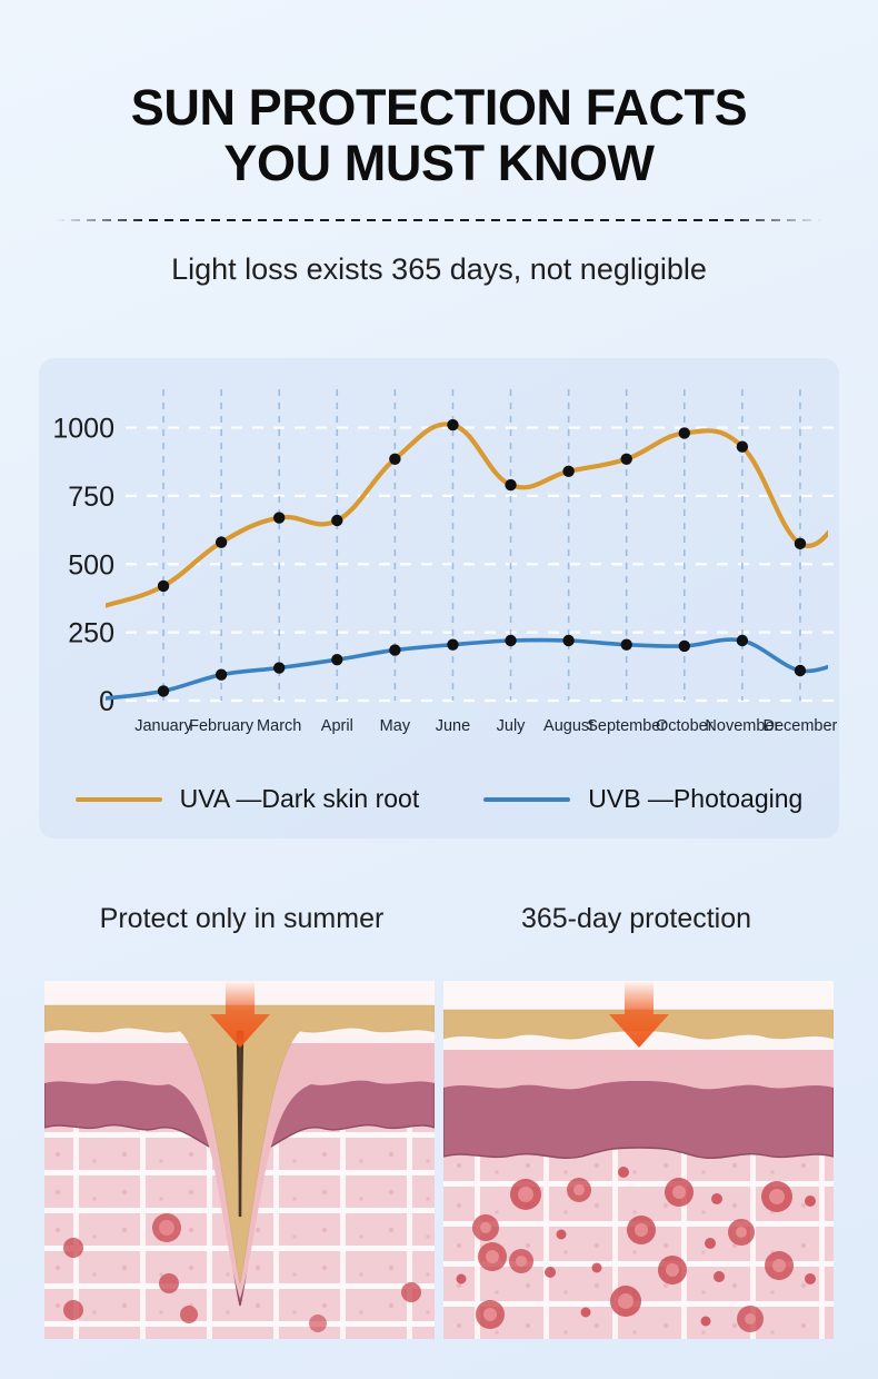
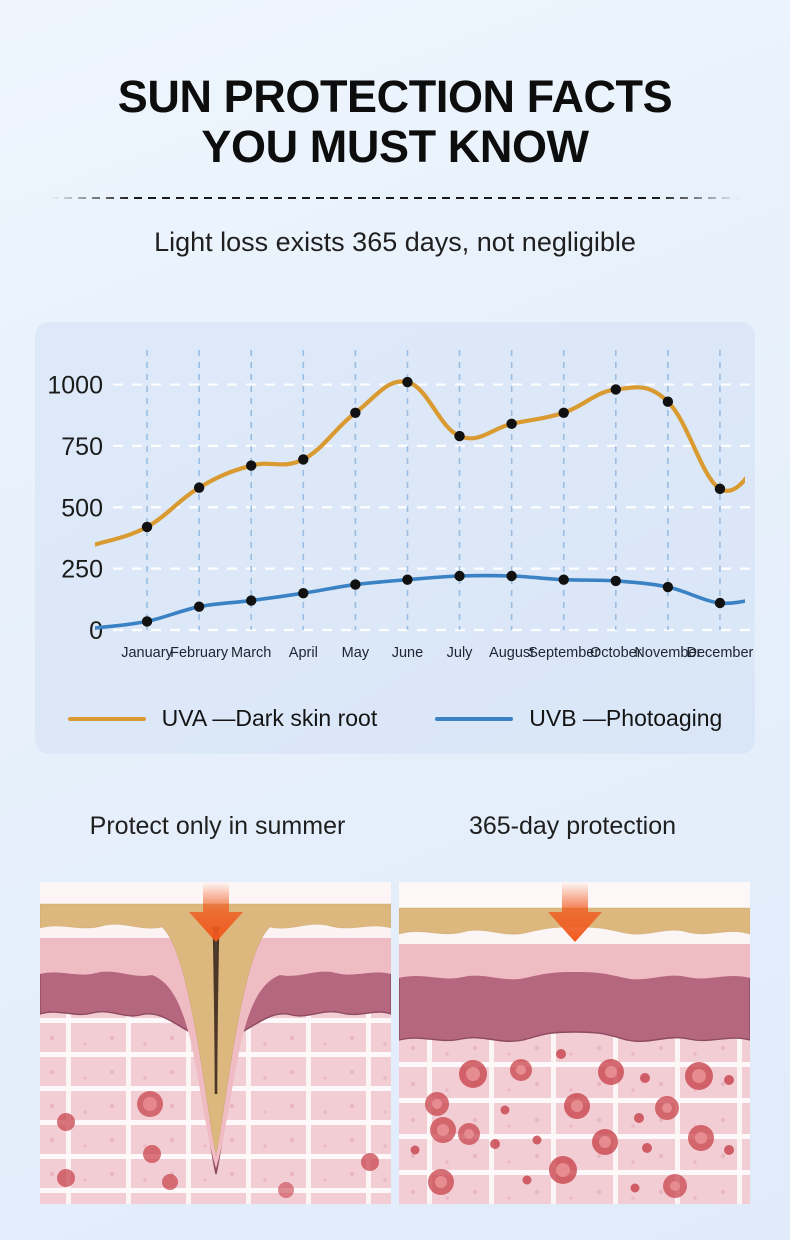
UVA —Dark skin root/April: 660 -> 700
UVB —Photoaging/November: 220 -> 180
